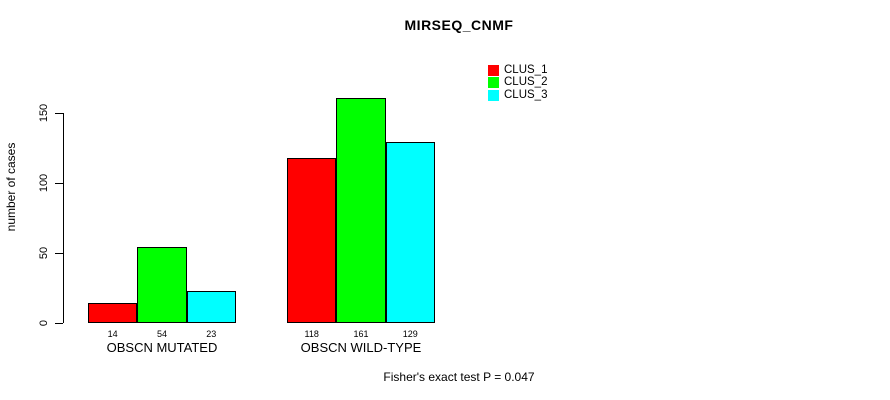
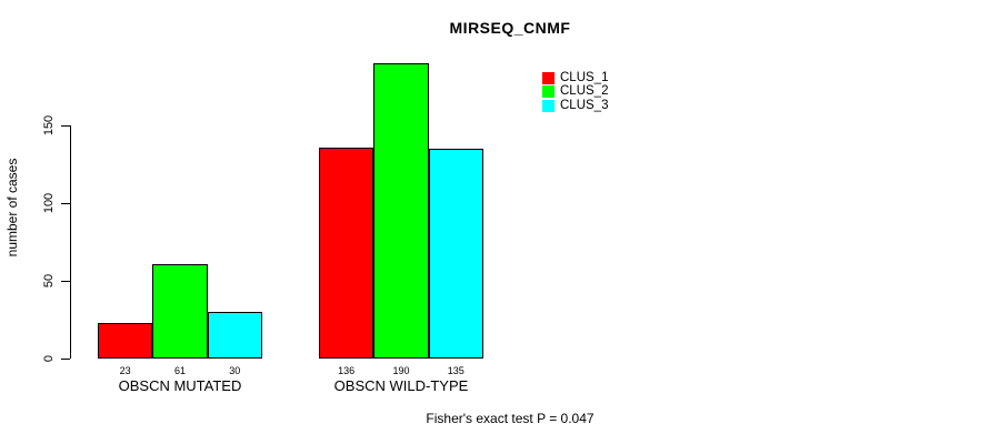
CLUS_1/OBSCN MUTATED: 14 -> 23
CLUS_2/OBSCN MUTATED: 54 -> 61
CLUS_3/OBSCN MUTATED: 23 -> 30
CLUS_1/OBSCN WILD-TYPE: 118 -> 136
CLUS_2/OBSCN WILD-TYPE: 161 -> 190
CLUS_3/OBSCN WILD-TYPE: 129 -> 135
